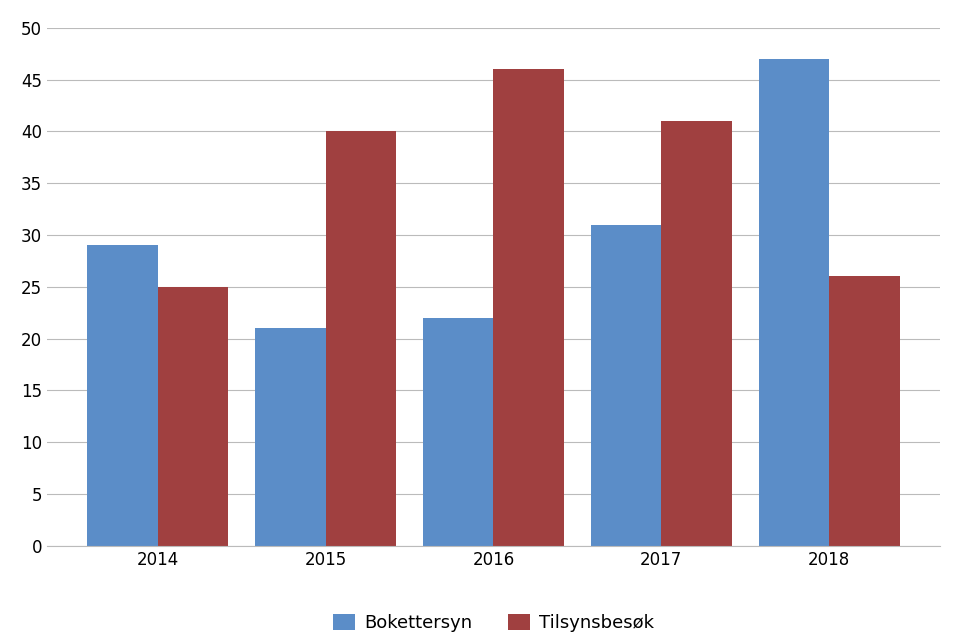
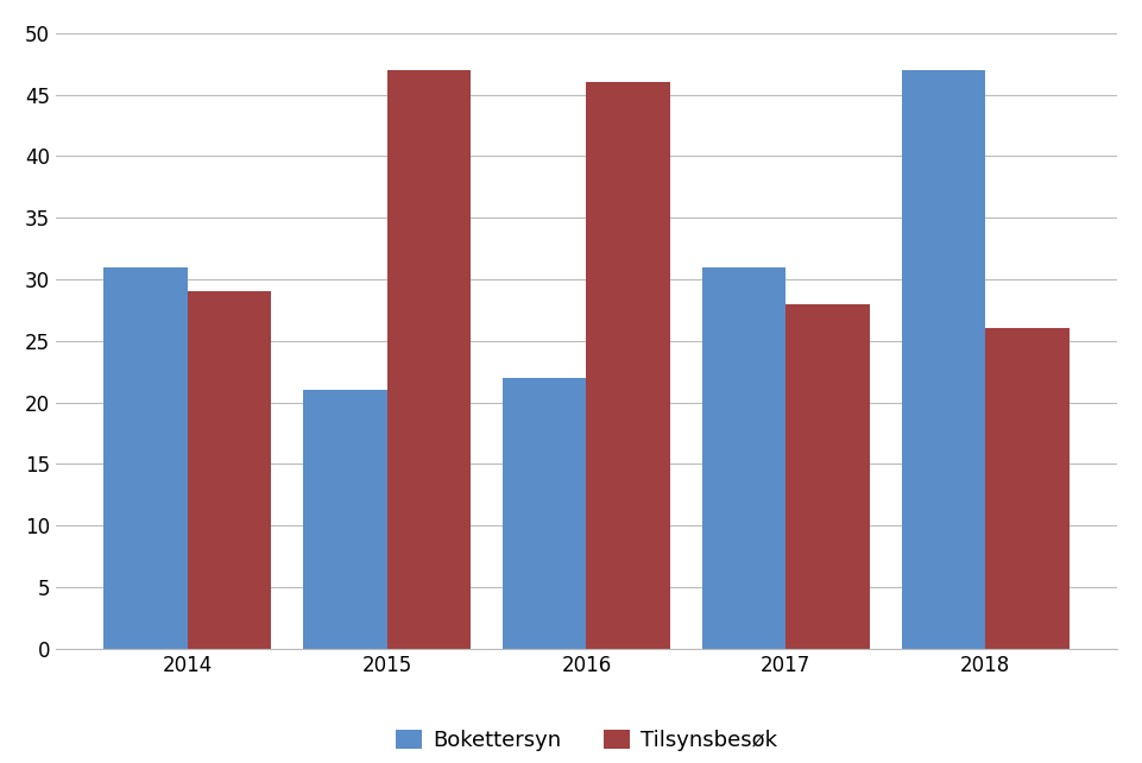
Bokettersyn/2014: 29 -> 31
Tilsynsbesøk/2014: 25 -> 29
Tilsynsbesøk/2015: 40 -> 47
Tilsynsbesøk/2017: 41 -> 28
